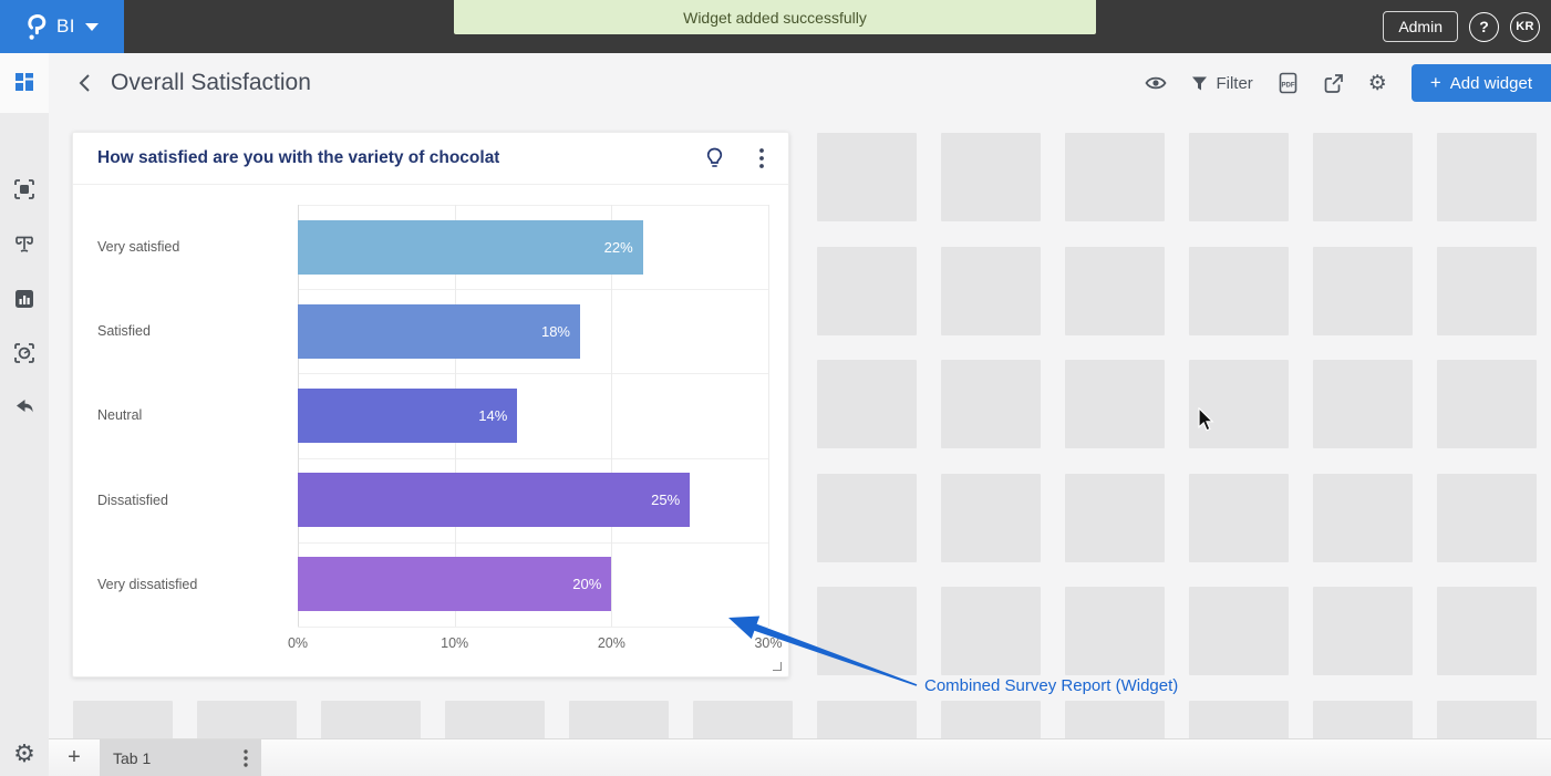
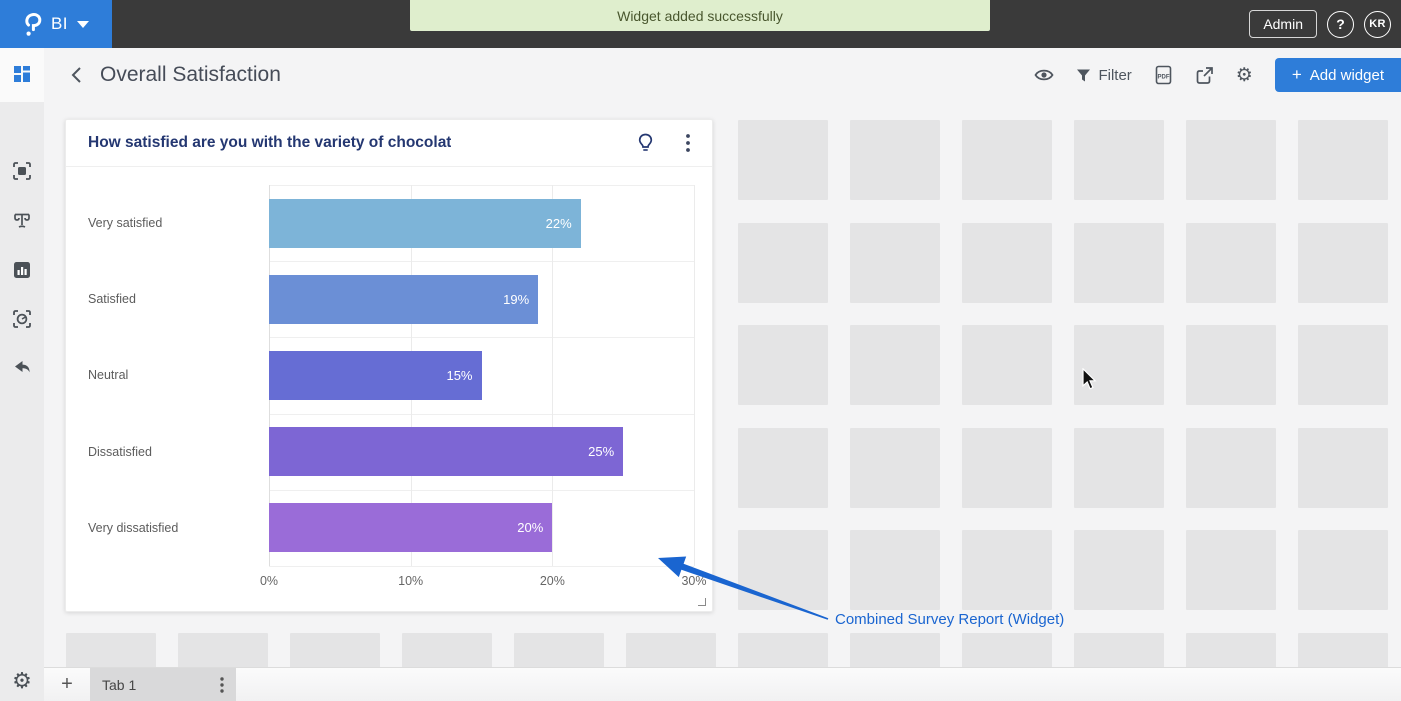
Satisfied: 18% -> 19%
Neutral: 14% -> 15%
